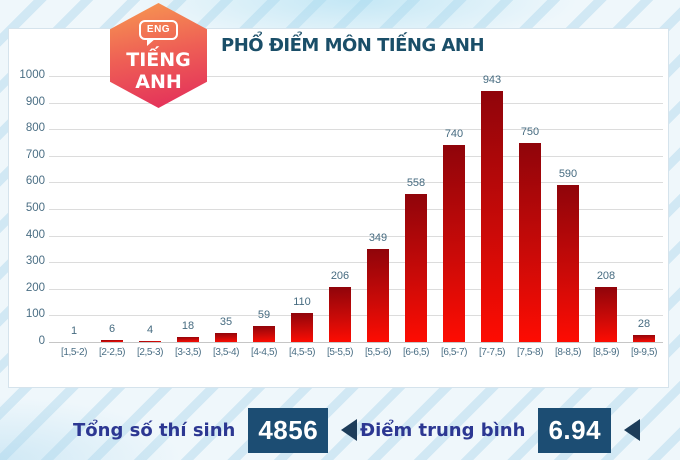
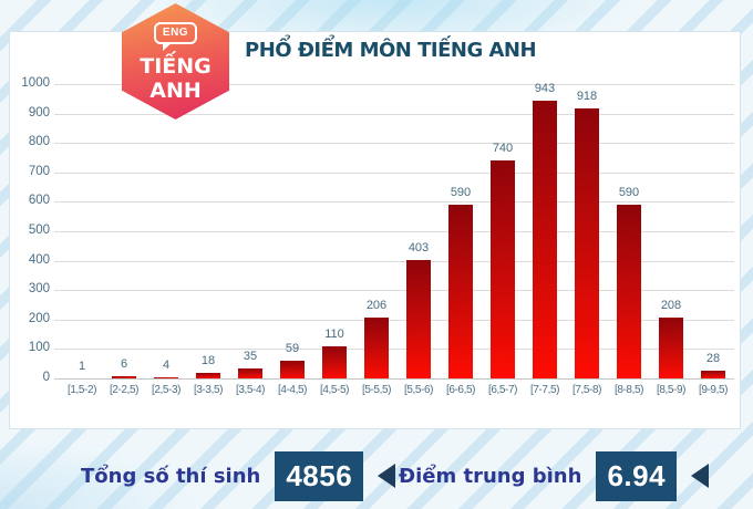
[5,5-6): 349 -> 403
[6-6,5): 558 -> 590
[7,5-8): 750 -> 918
